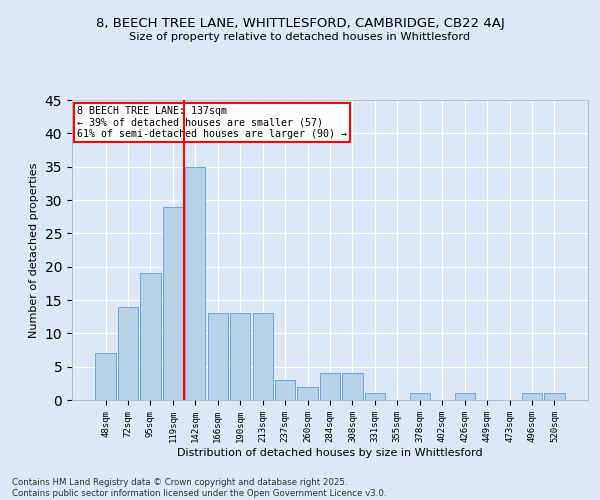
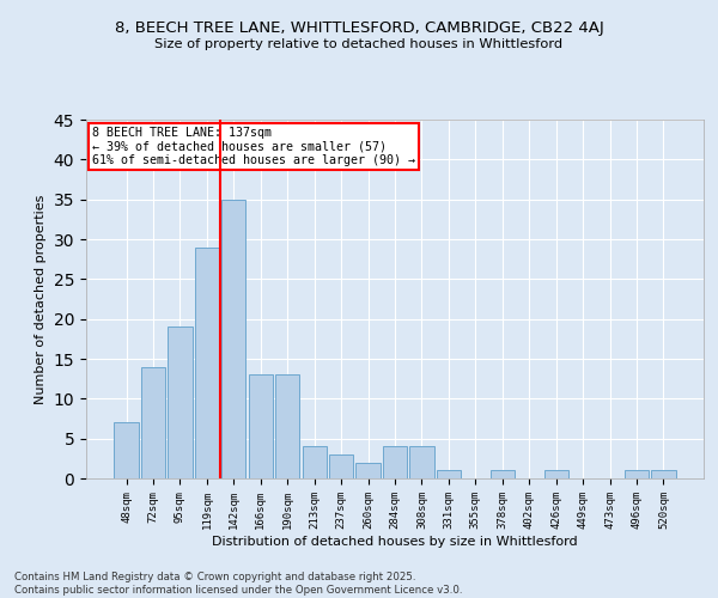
213sqm: 13 -> 4
